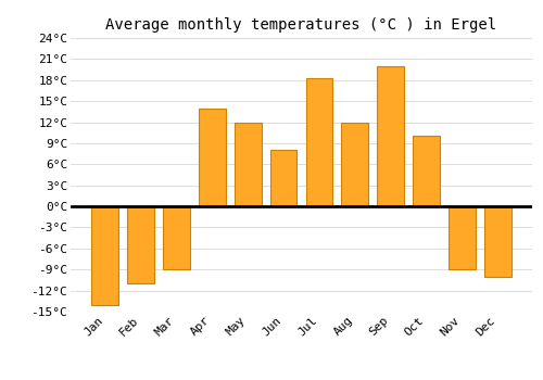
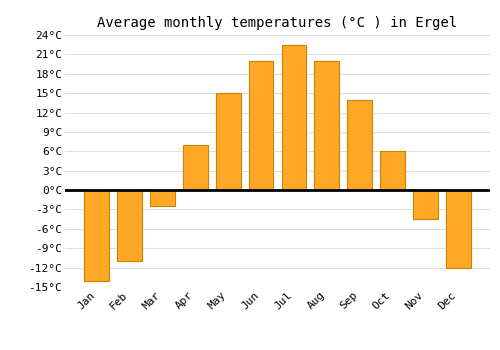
Mar: -9.0°C -> -2.5°C
Apr: 14.0°C -> 7.0°C
May: 12.0°C -> 15.0°C
Jun: 8.0°C -> 20.0°C
Jul: 18.2°C -> 22.5°C
Aug: 12.0°C -> 20.0°C
Sep: 20.0°C -> 14.0°C
Oct: 10.0°C -> 6.0°C
Nov: -9.0°C -> -4.5°C
Dec: -10.0°C -> -12.0°C
